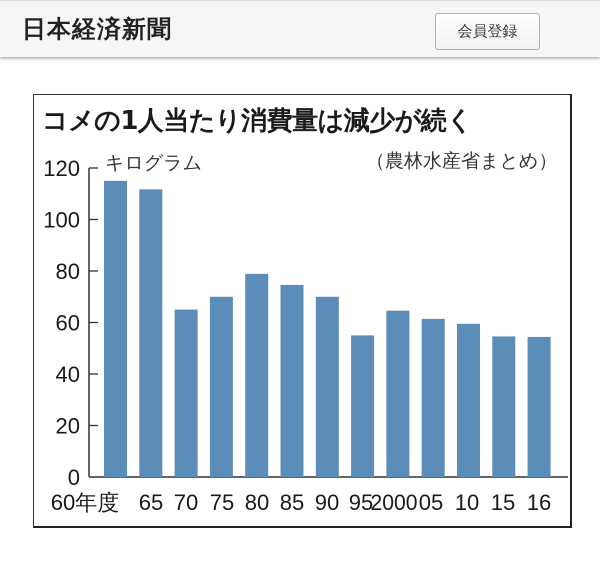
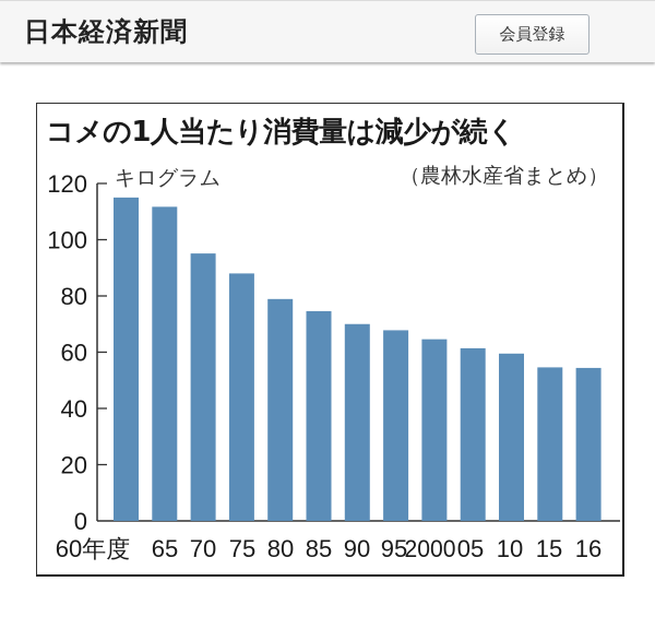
70: 65 -> 95
75: 70 -> 88
95: 55 -> 68
